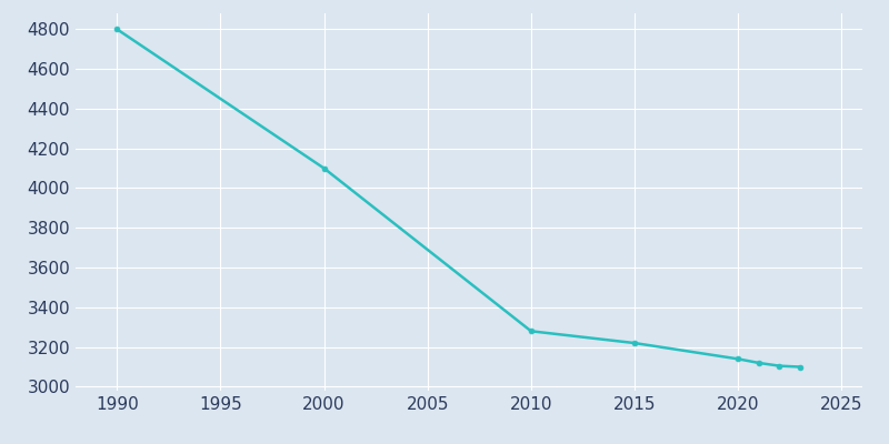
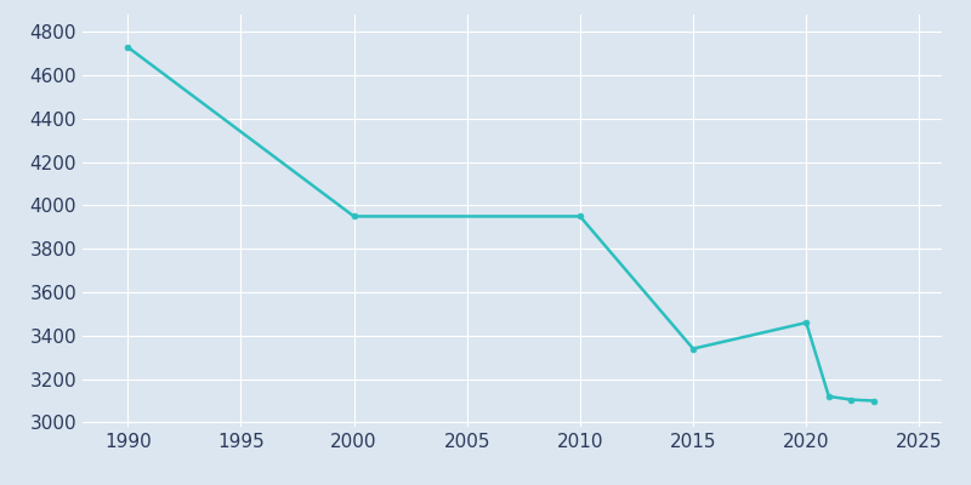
1990: 4800 -> 4730
2000: 4100 -> 3950
2010: 3280 -> 3950
2015: 3220 -> 3340
2020: 3140 -> 3460
